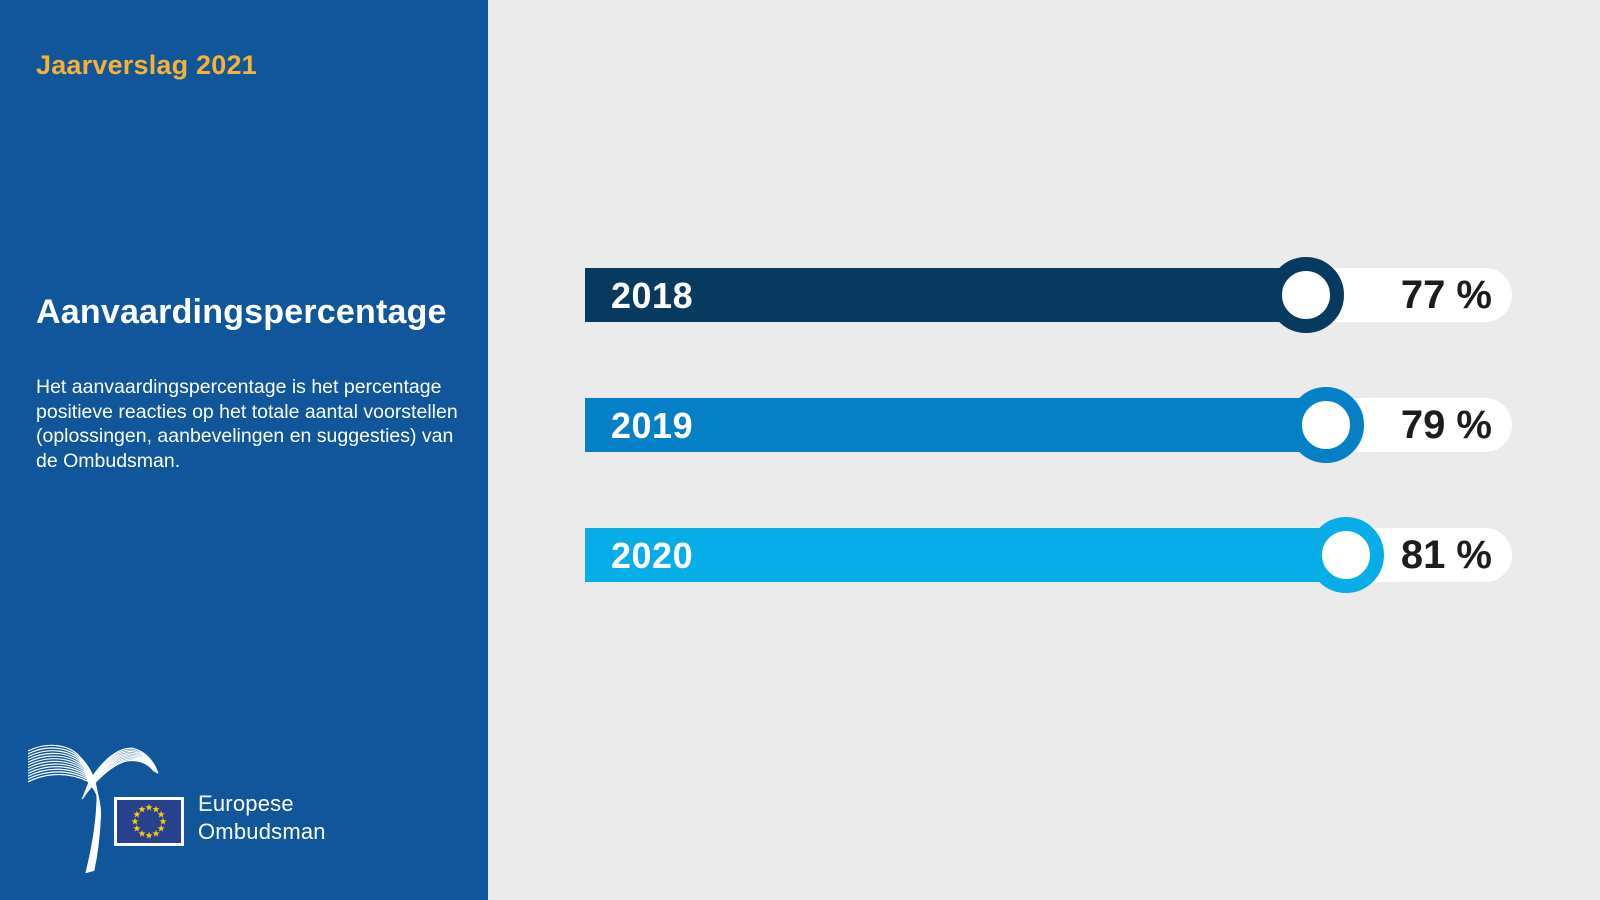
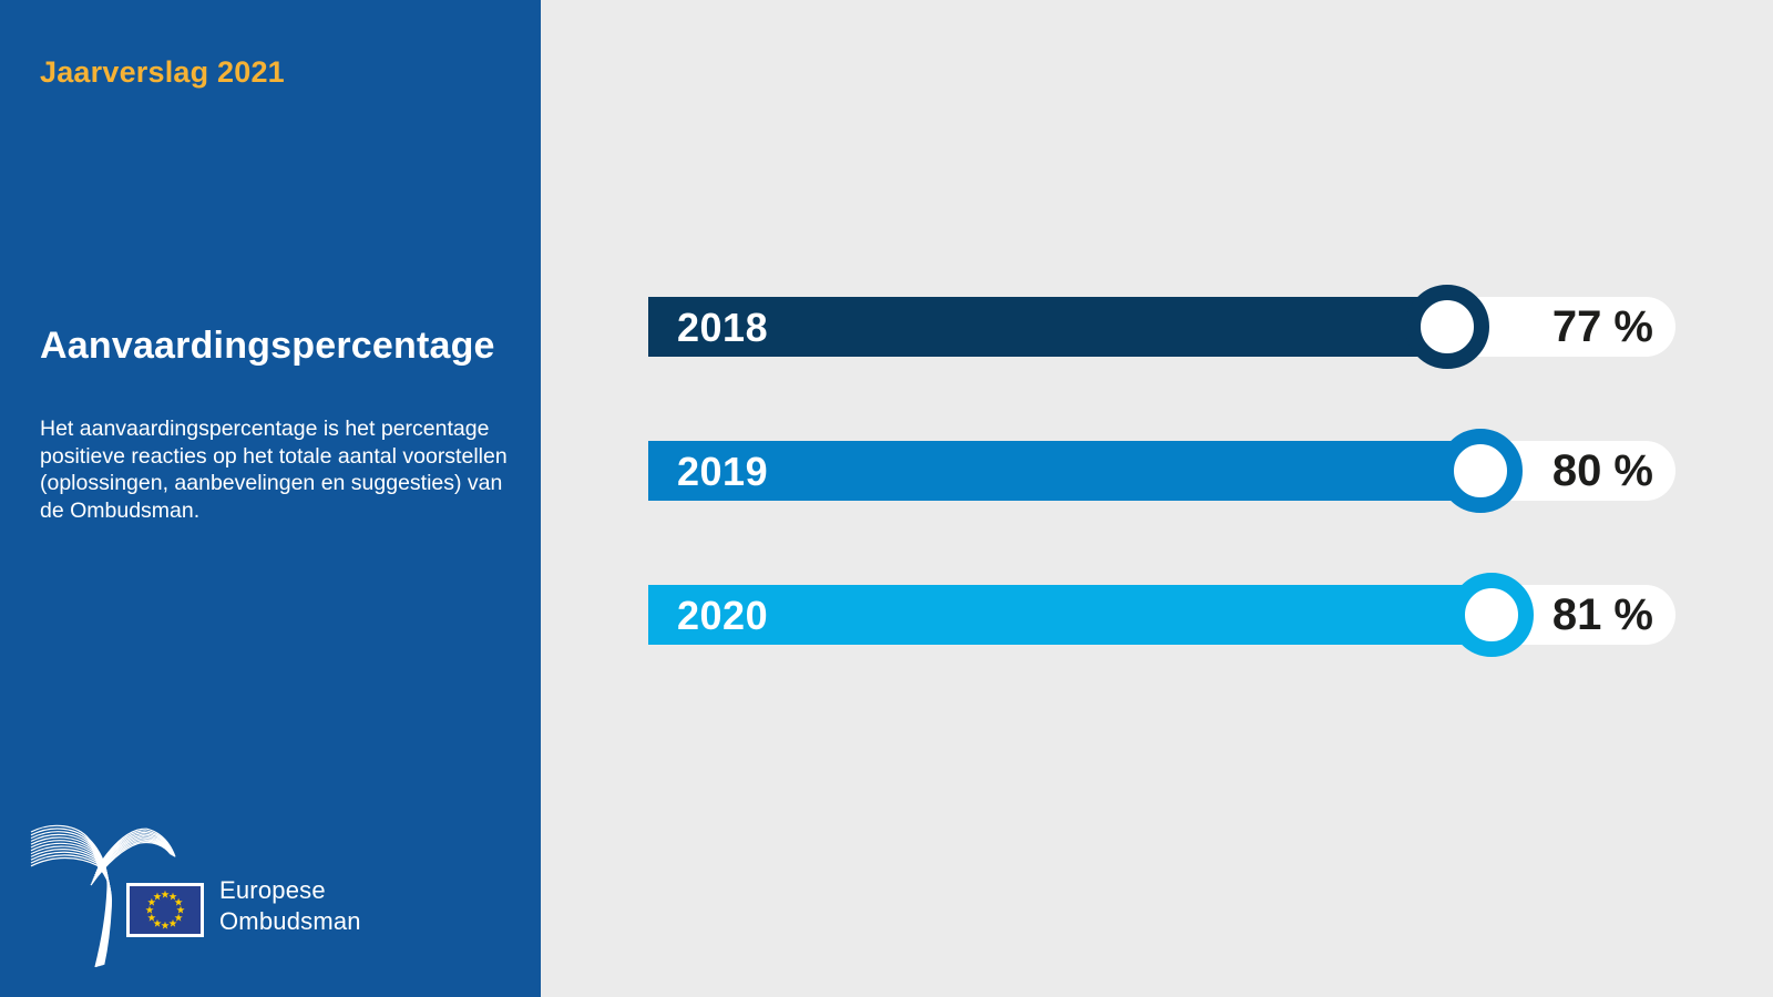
2019: 79 -> 80
